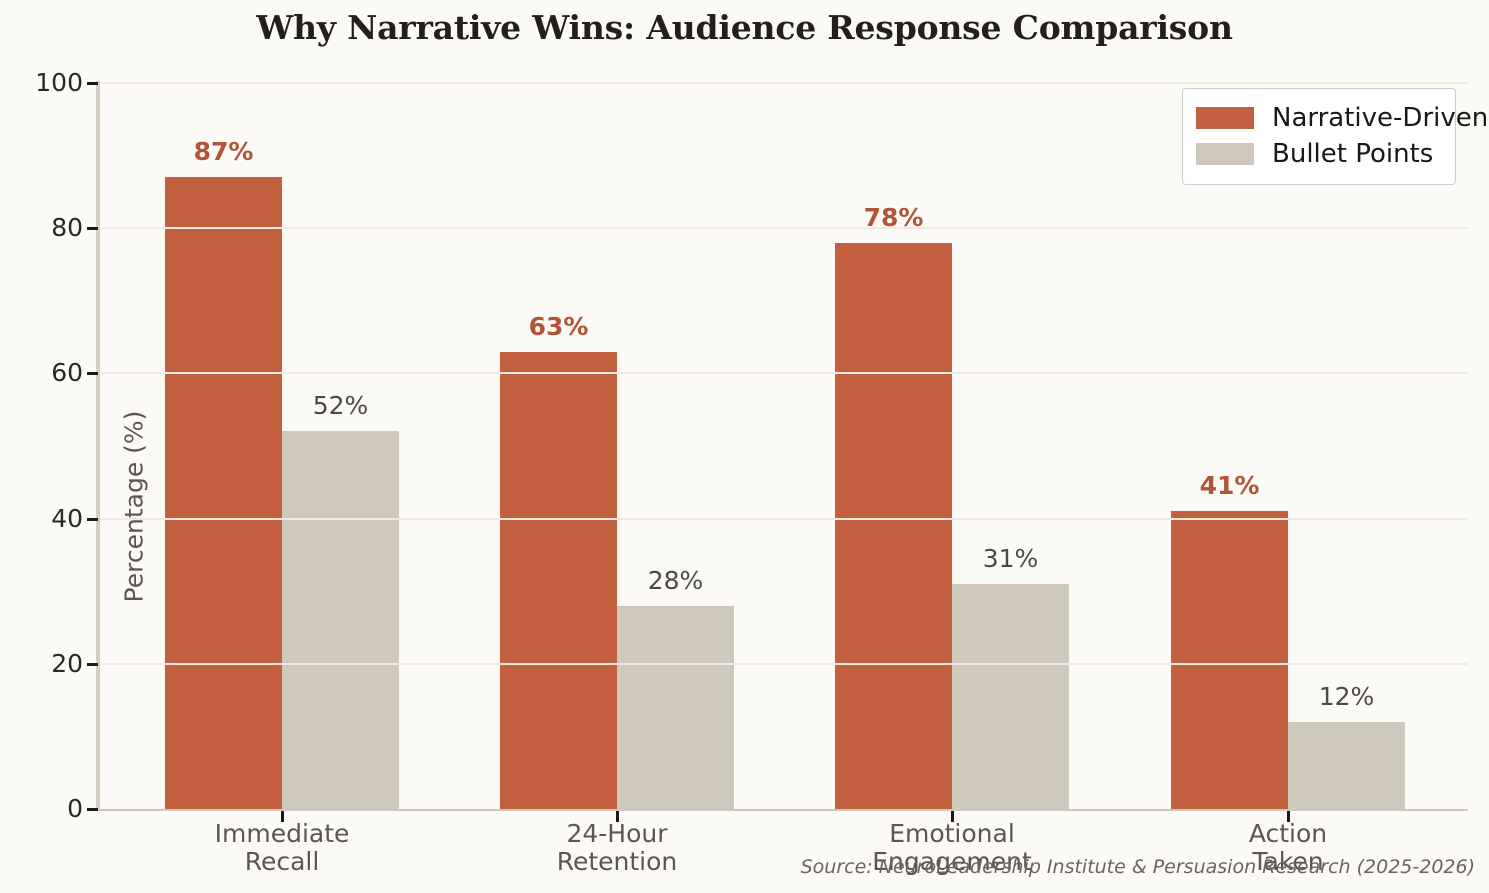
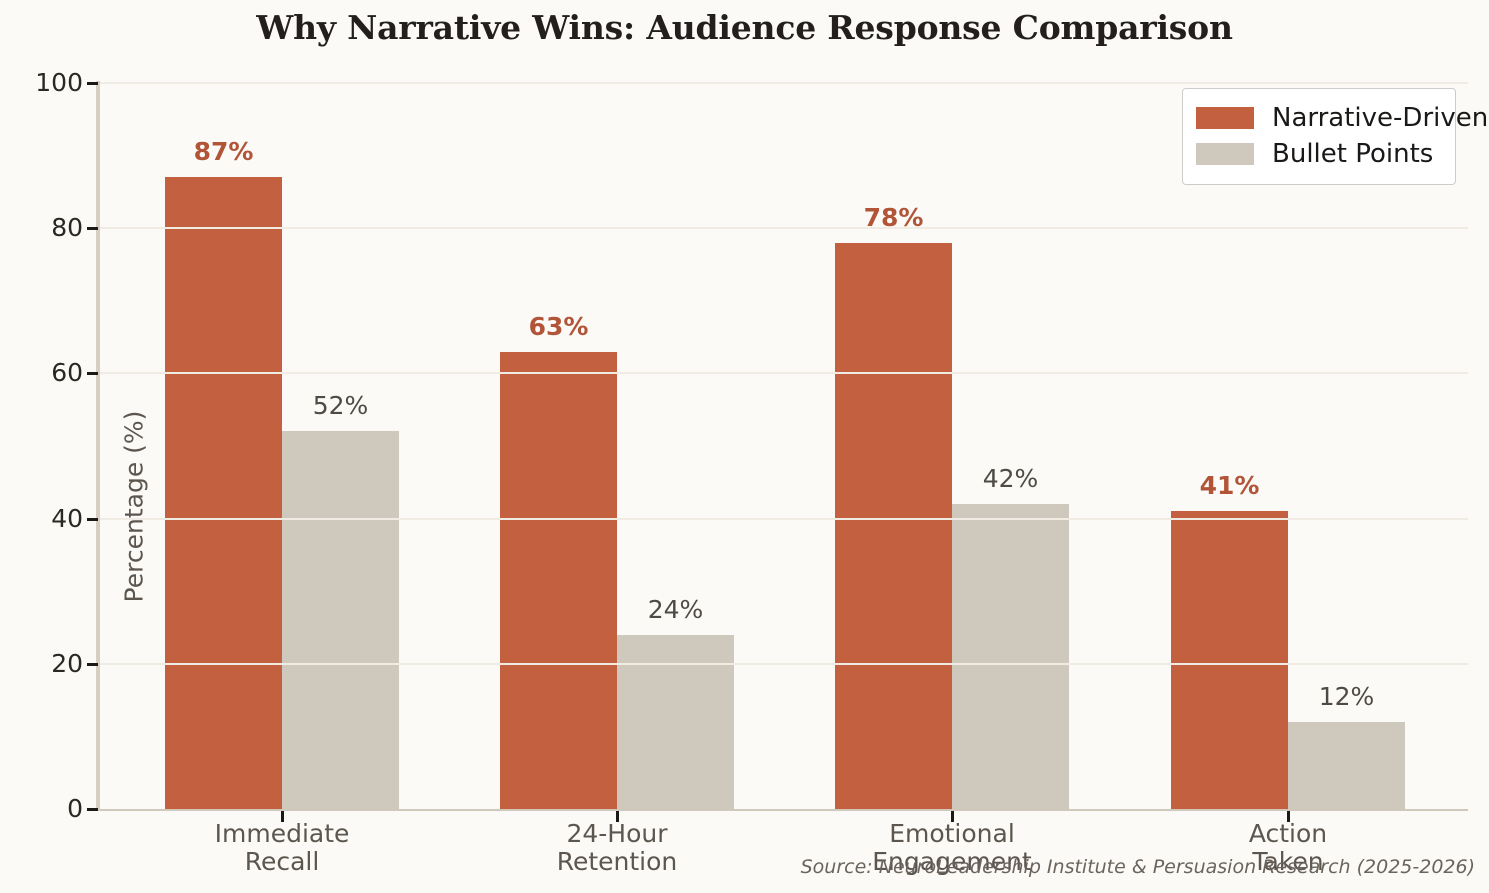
Bullet Points/24-Hour Retention: 28% -> 24%
Bullet Points/Emotional Engagement: 31% -> 42%
